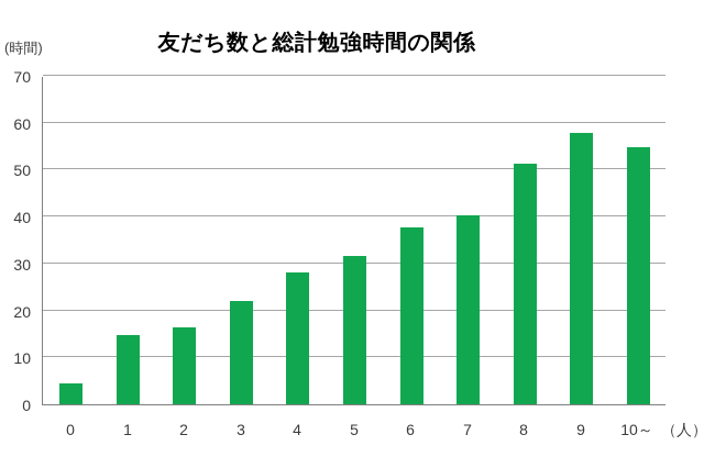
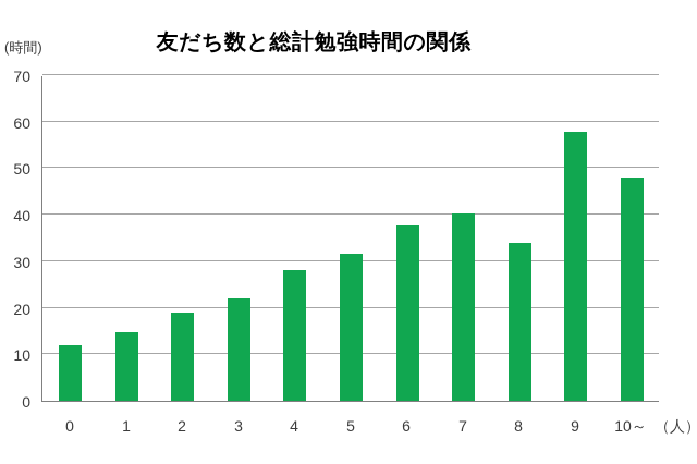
0: 4 -> 12
2: 16 -> 19
8: 51 -> 34
10～: 55 -> 48
